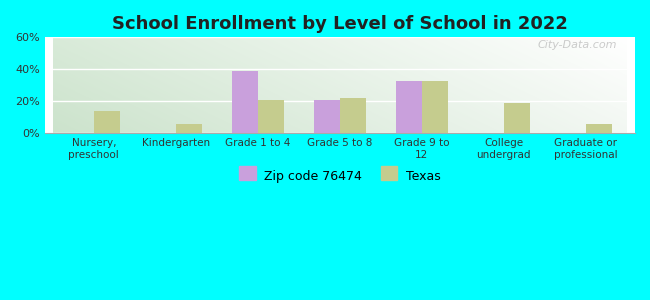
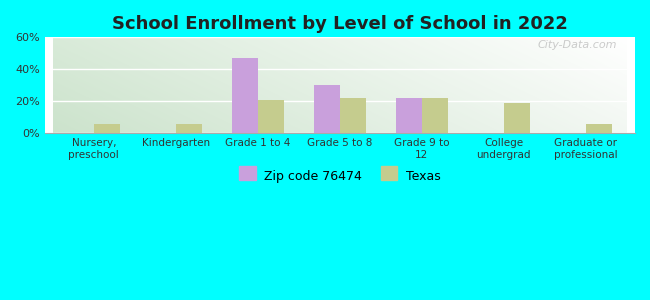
Texas/Nursery, preschool: 14% -> 6%
Zip code 76474/Grade 1 to 4: 39% -> 47%
Zip code 76474/Grade 5 to 8: 21% -> 30%
Zip code 76474/Grade 9 to 12: 33% -> 22%
Texas/Grade 9 to 12: 33% -> 22%
